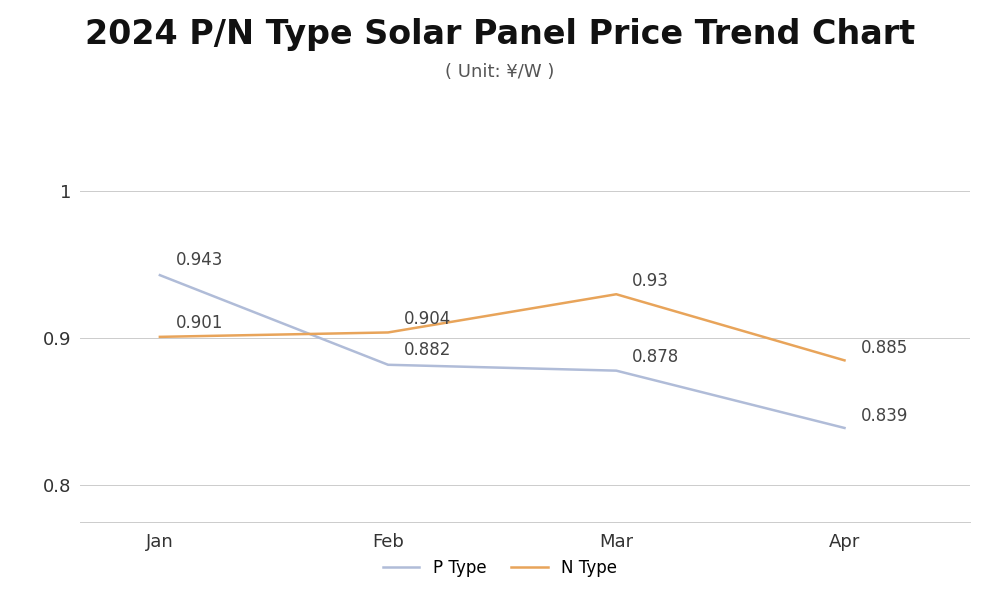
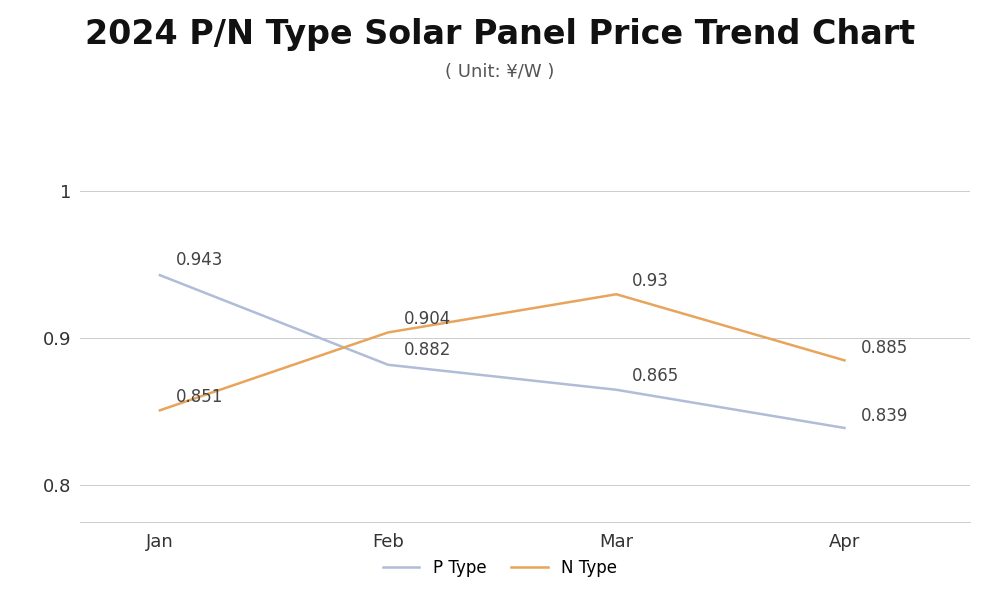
N Type/Jan: 0.901 -> 0.851
P Type/Mar: 0.878 -> 0.865
